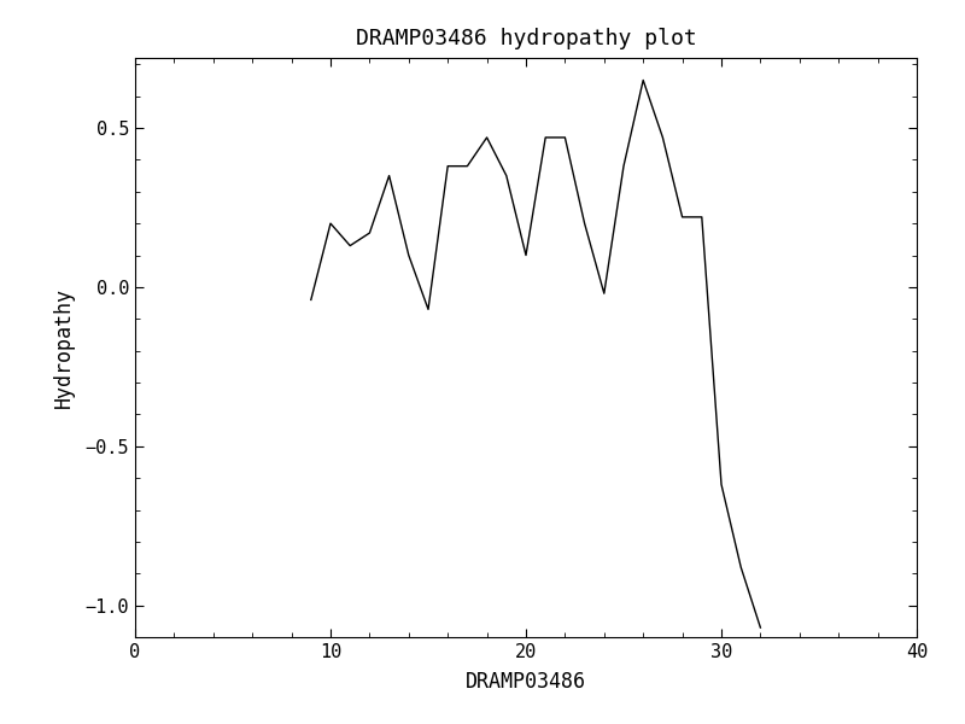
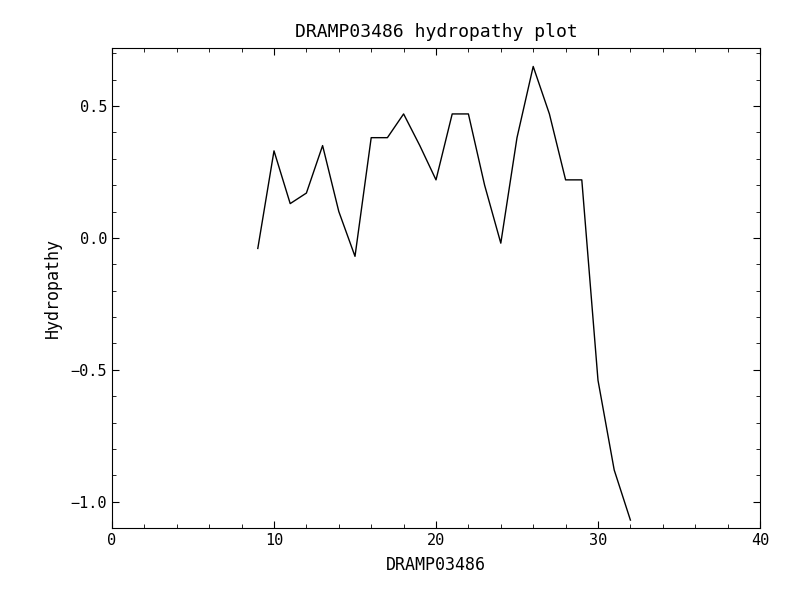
10: 0.20 -> 0.33
20: 0.10 -> 0.22
30: -0.62 -> -0.54
